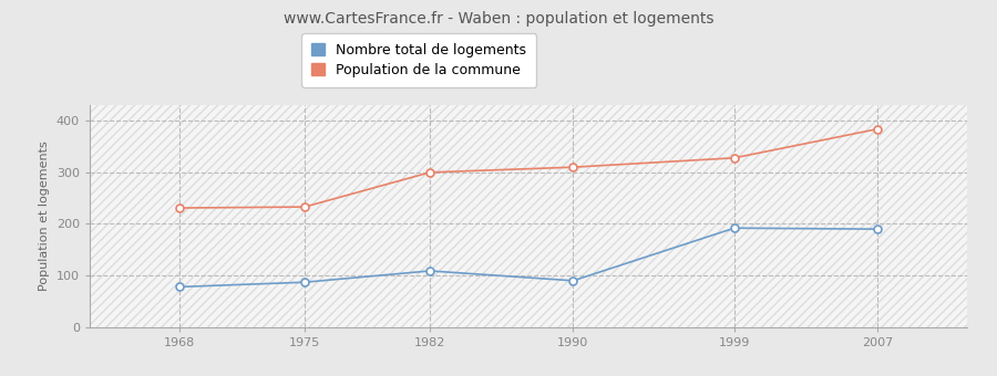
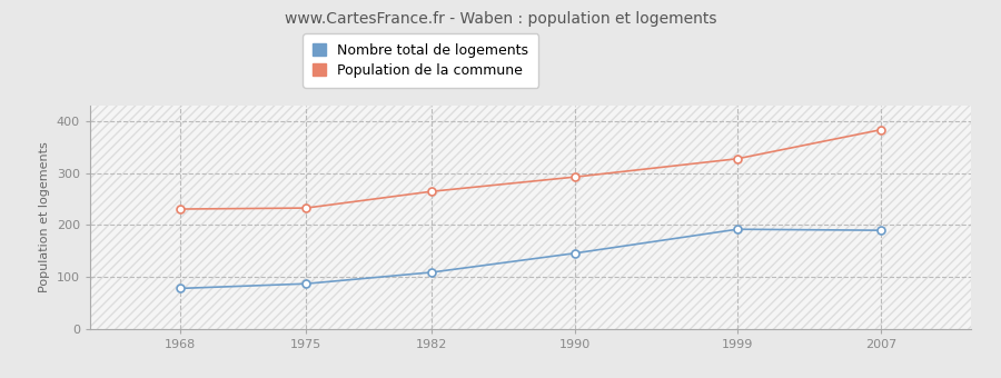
Population de la commune/1982: 300 -> 265
Nombre total de logements/1990: 90 -> 146
Population de la commune/1990: 310 -> 293
